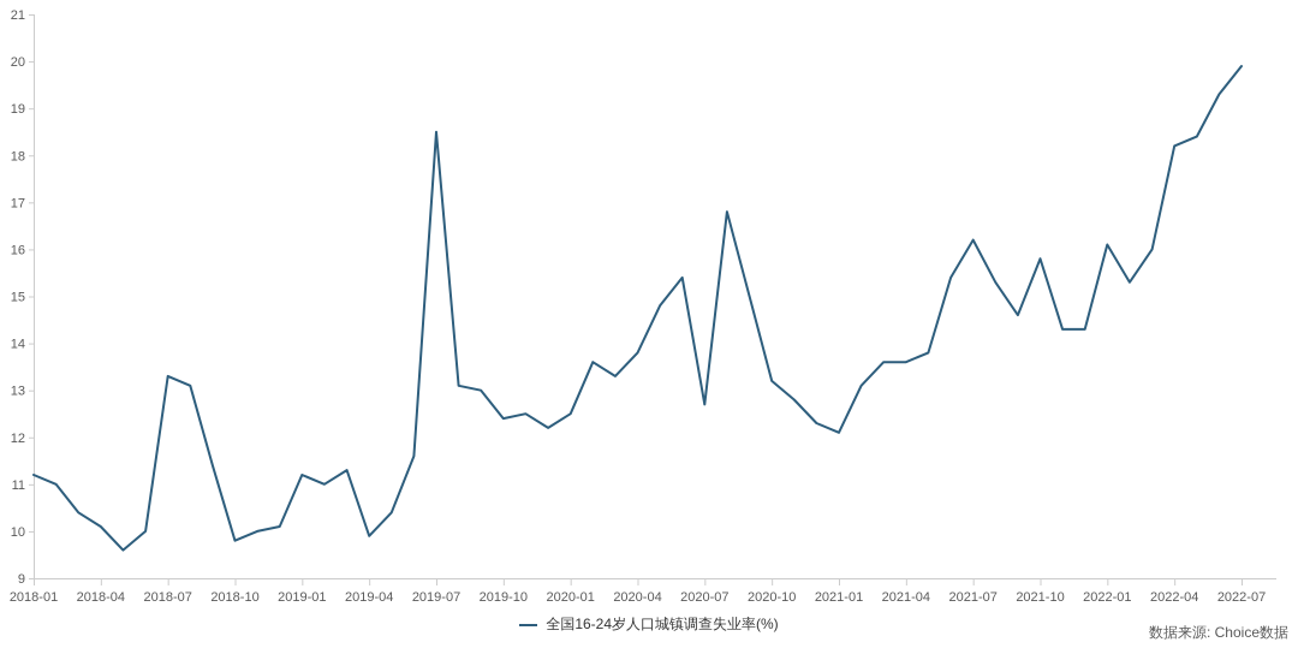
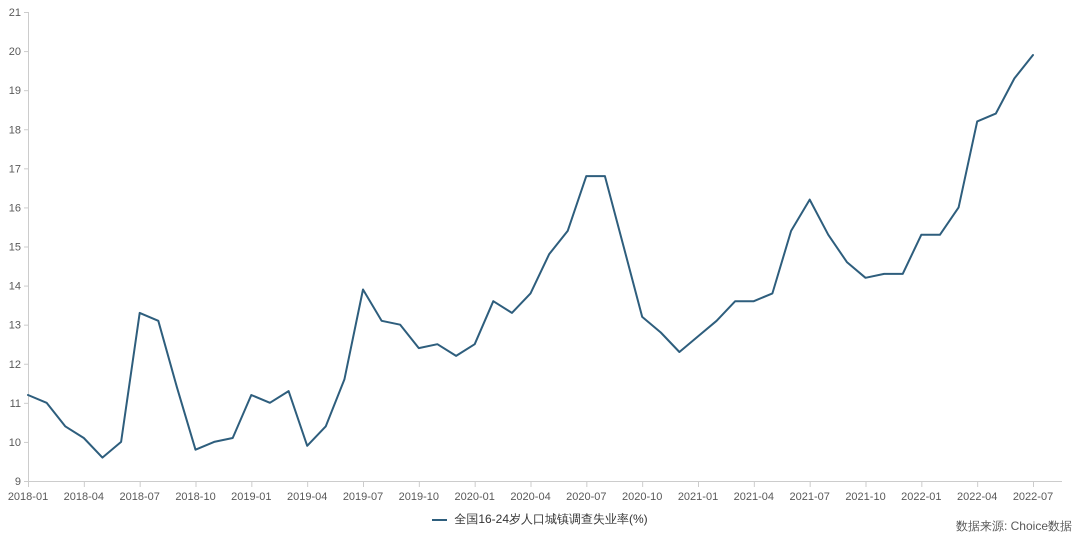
2019-07: 18.5 -> 13.9
2020-07: 12.7 -> 16.8
2021-01: 12.1 -> 12.7
2021-10: 15.8 -> 14.2
2022-01: 16.1 -> 15.3
